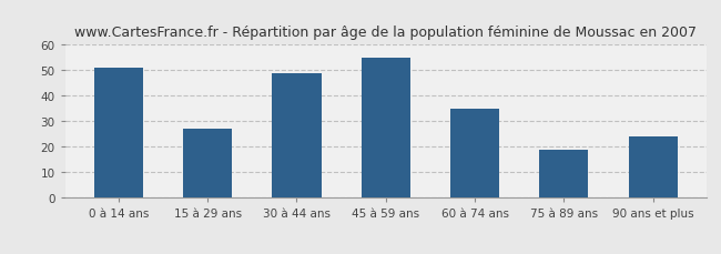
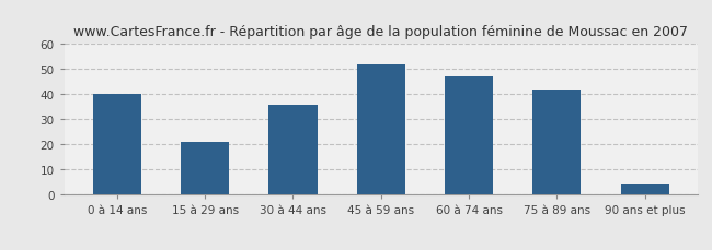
0 à 14 ans: 51 -> 40
15 à 29 ans: 27 -> 21
30 à 44 ans: 49 -> 36
45 à 59 ans: 55 -> 52
60 à 74 ans: 35 -> 47
75 à 89 ans: 19 -> 42
90 ans et plus: 24 -> 4
